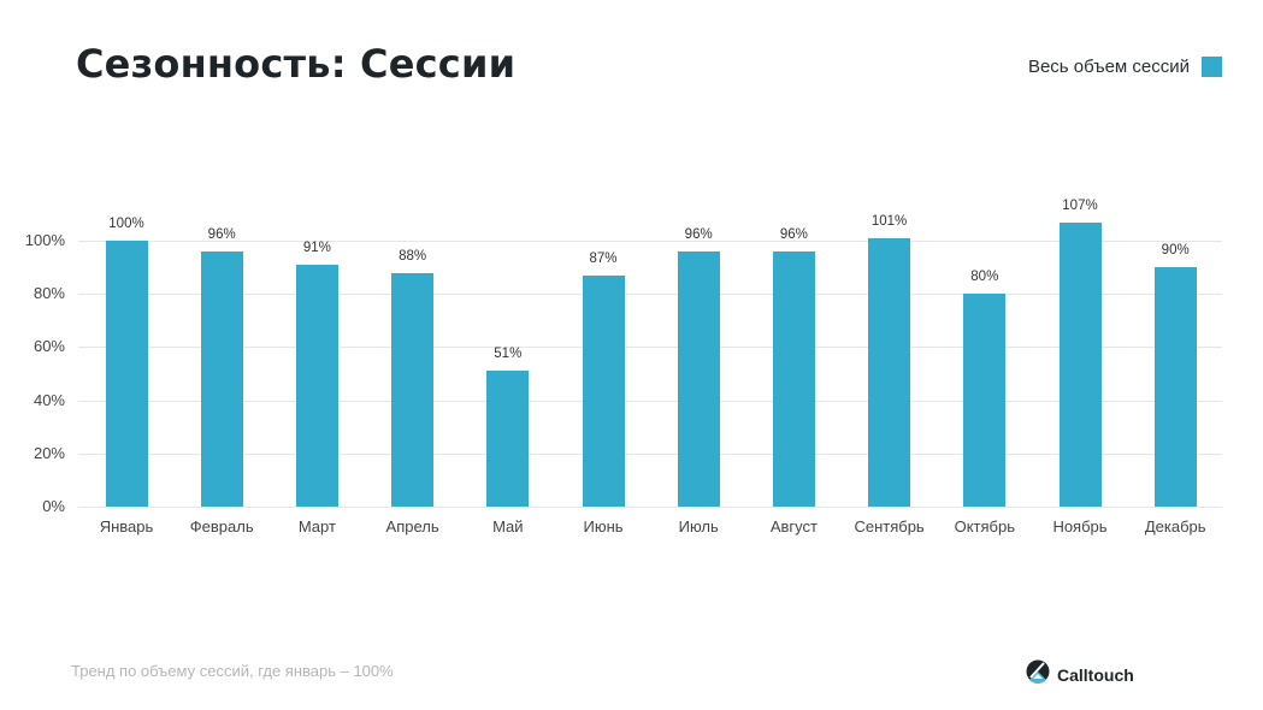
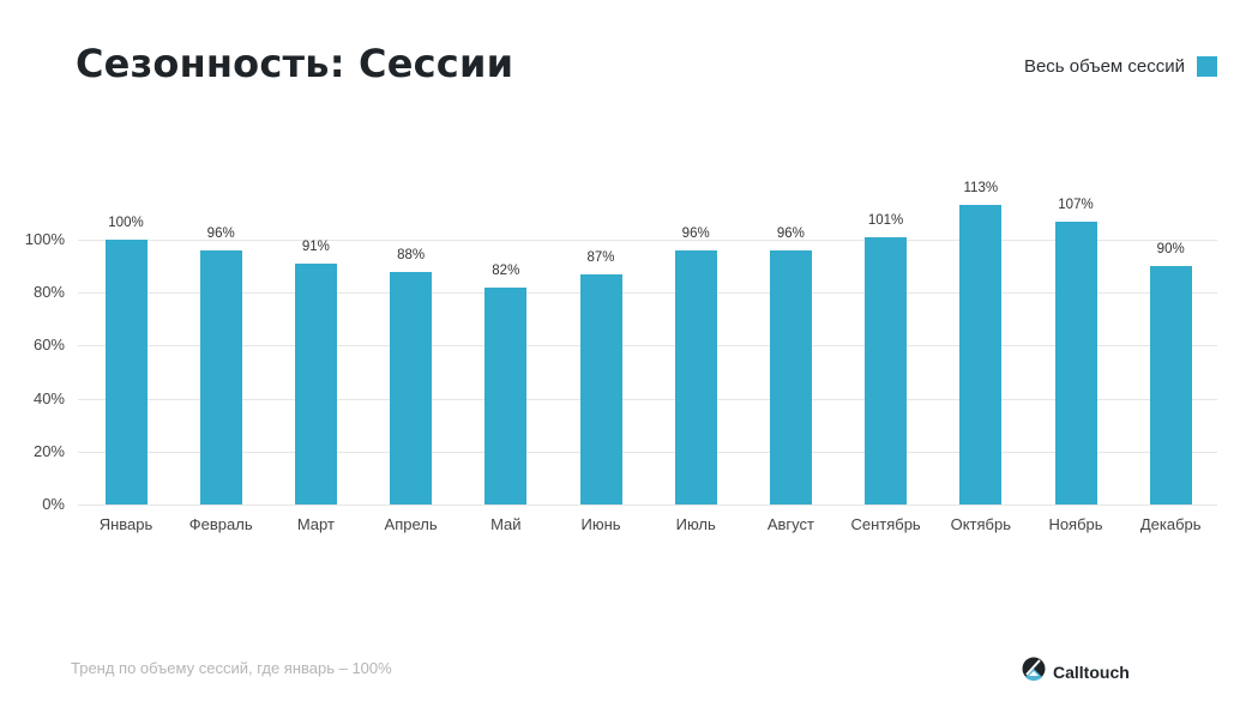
Май: 51% -> 82%
Октябрь: 80% -> 113%
